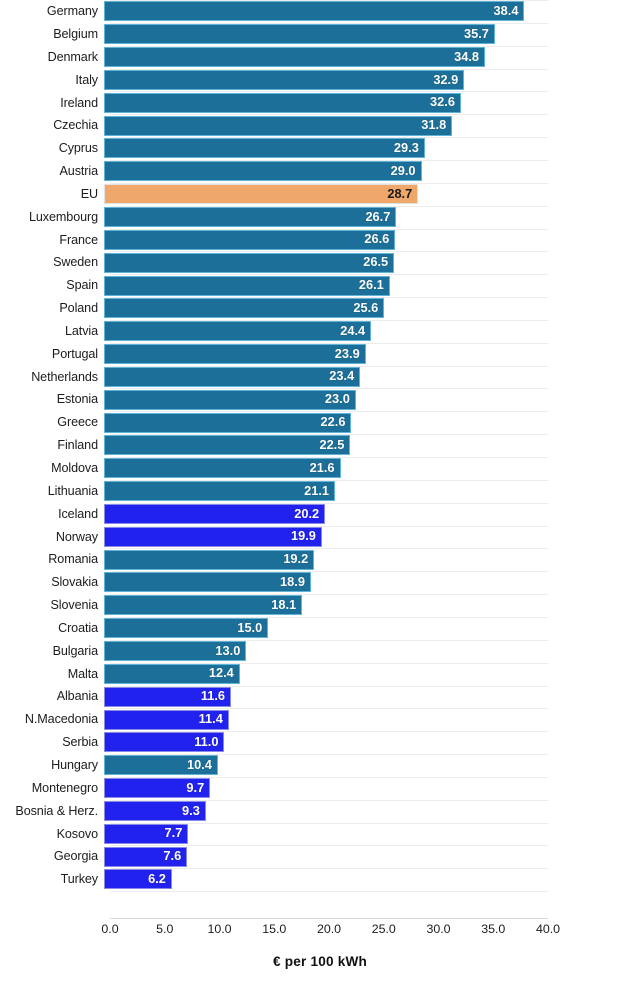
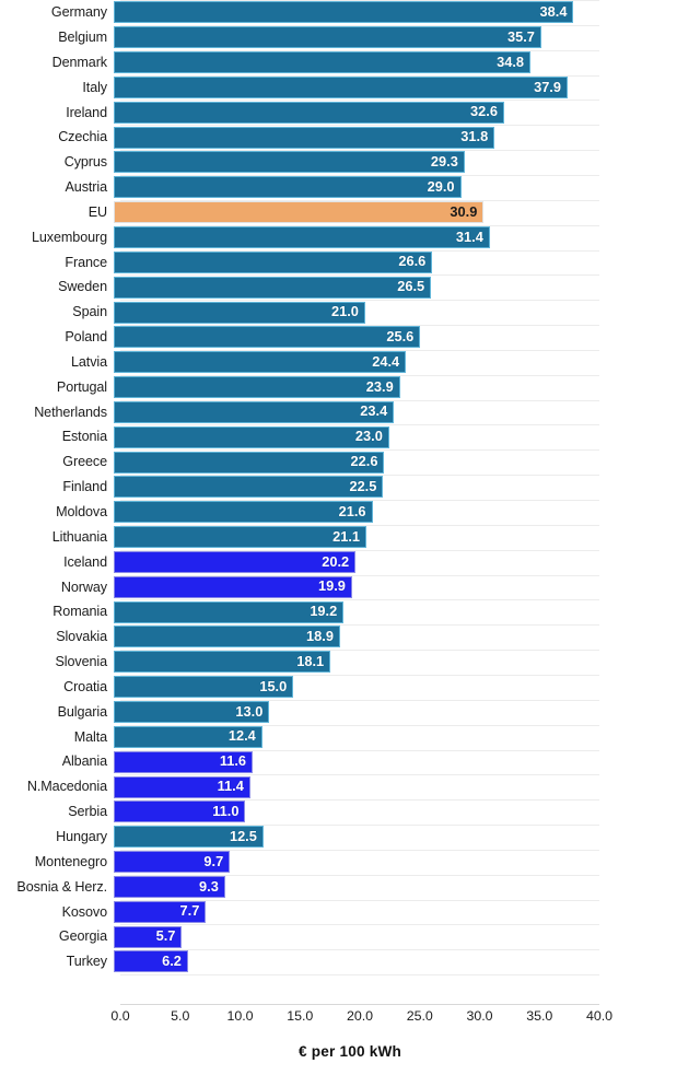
Italy: 32.9 -> 37.9
EU: 28.7 -> 30.9
Luxembourg: 26.7 -> 31.4
Spain: 26.1 -> 21.0
Hungary: 10.4 -> 12.5
Georgia: 7.6 -> 5.7
